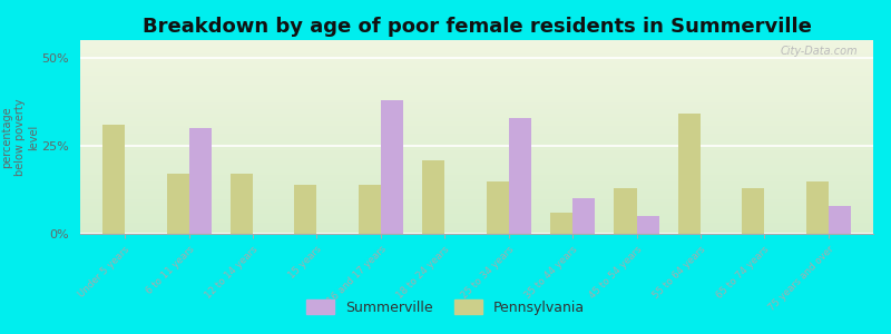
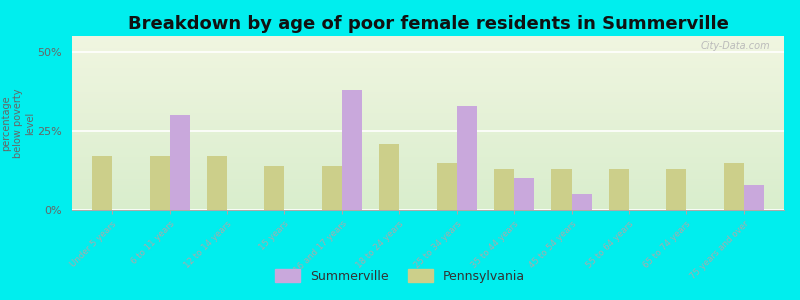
Pennsylvania/Under 5 years: 31% -> 17%
Pennsylvania/35 to 44 years: 6% -> 13%
Pennsylvania/55 to 64 years: 34% -> 13%
